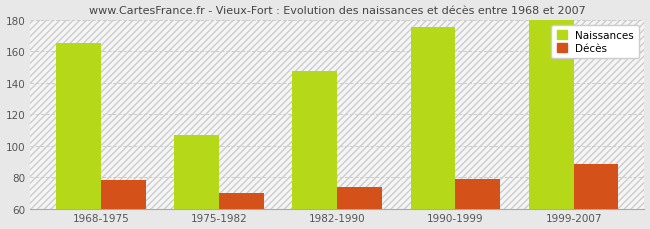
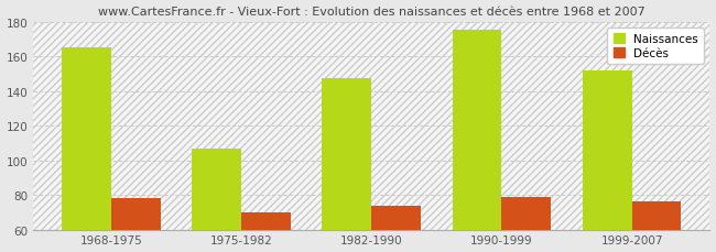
Naissances/1999-2007: 180 -> 152
Décès/1999-2007: 88 -> 76
